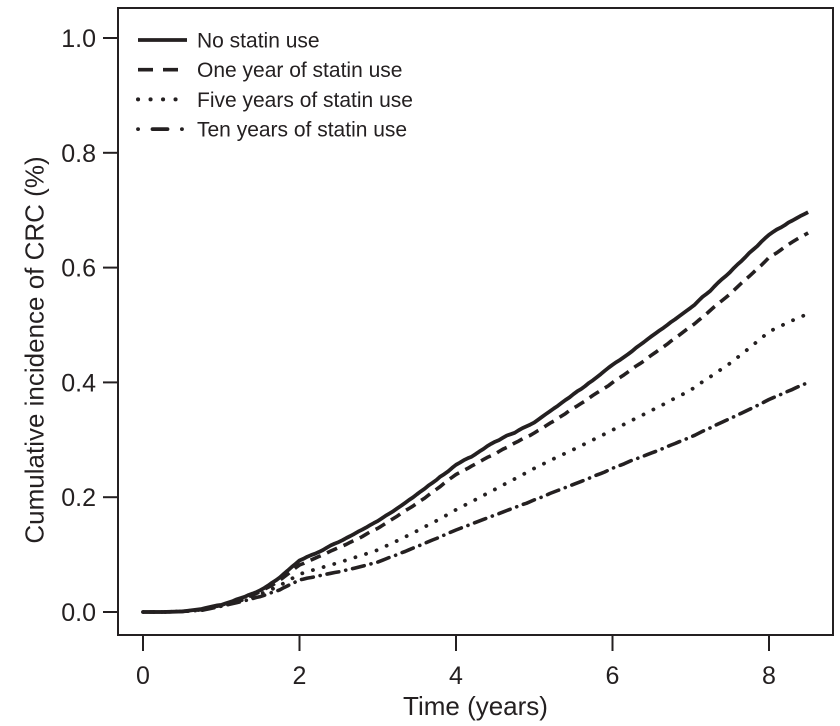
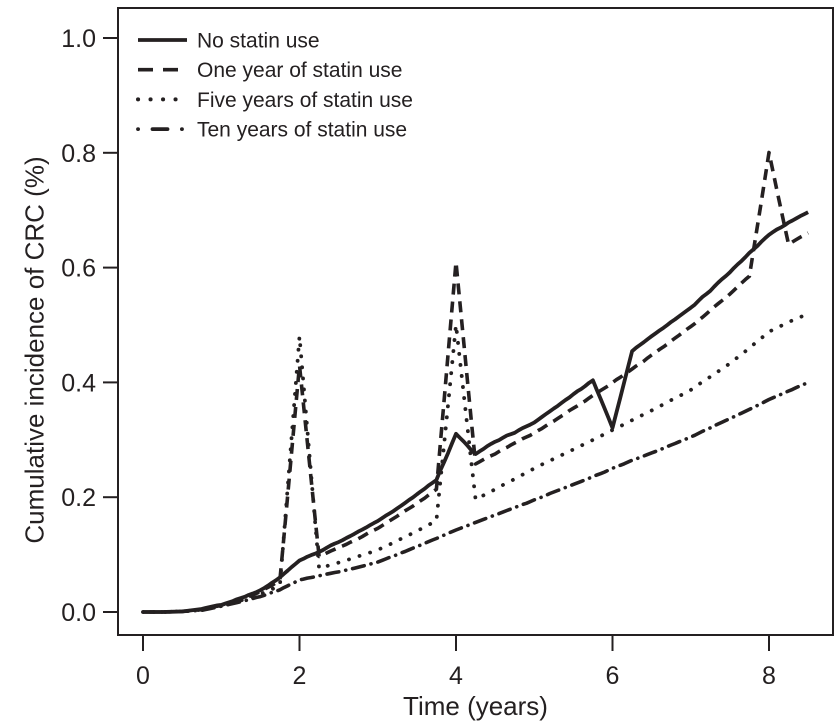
One year of statin use/2: 0.08 -> 0.43
Five years of statin use/2: 0.07 -> 0.48
No statin use/4: 0.26 -> 0.31
One year of statin use/4: 0.24 -> 0.61
Five years of statin use/4: 0.18 -> 0.50
No statin use/6: 0.43 -> 0.32
One year of statin use/8: 0.62 -> 0.80
